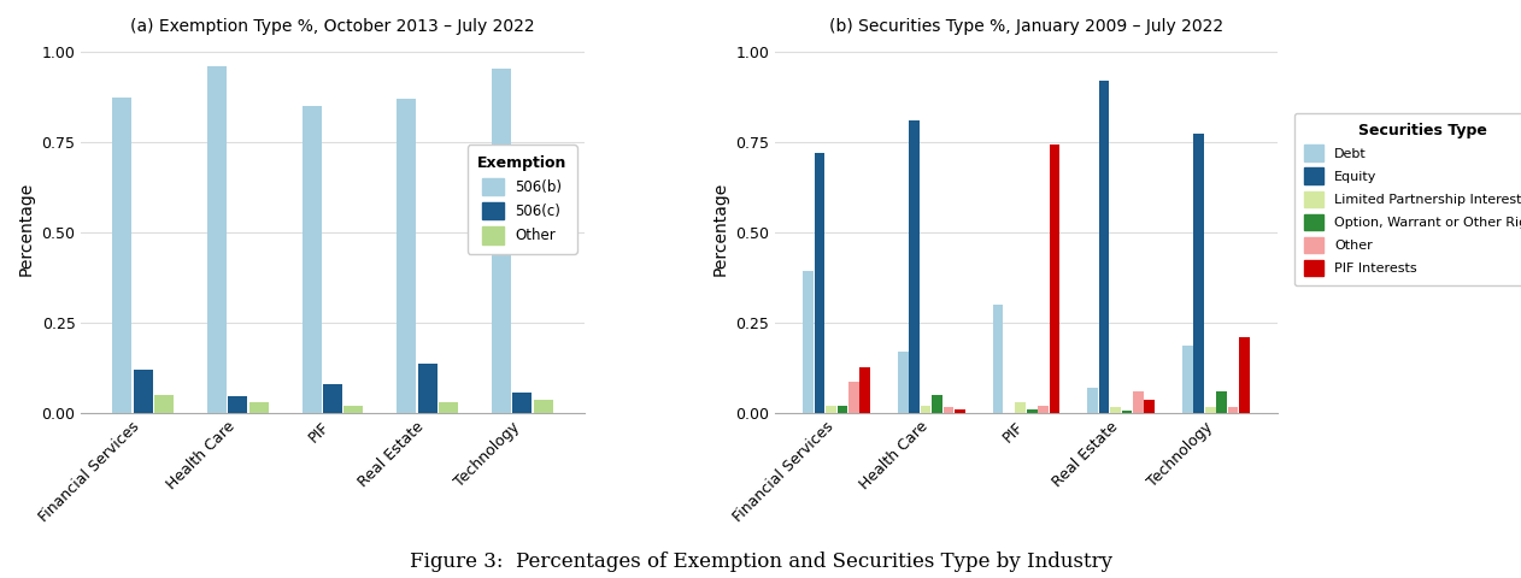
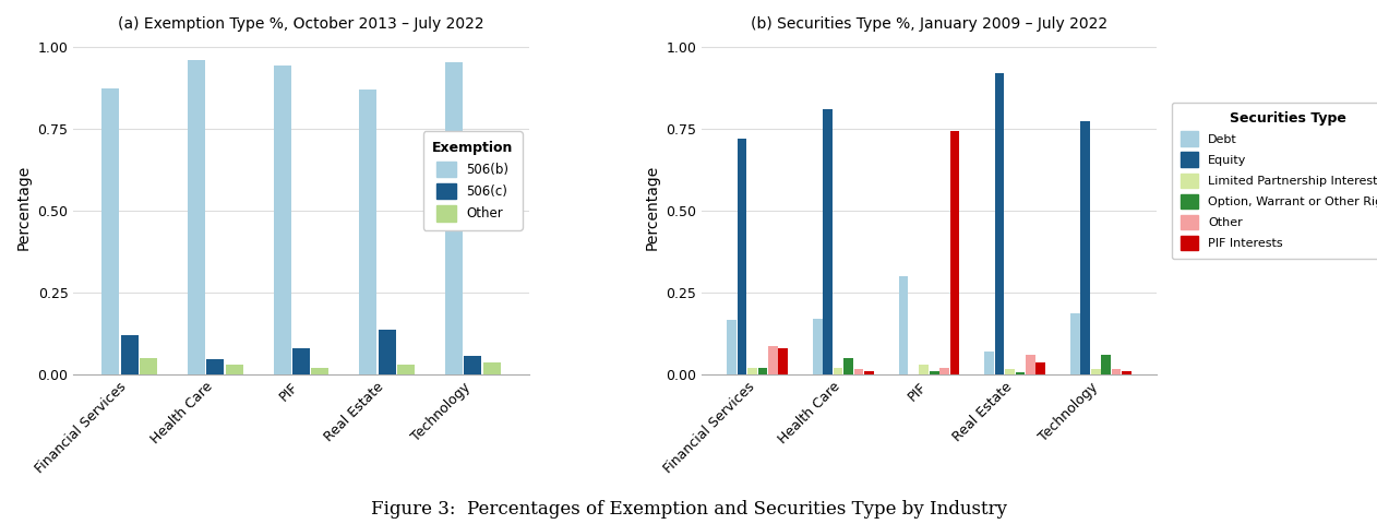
(a) Exemption Type %, October 2013 – July 2022/506(b)/PIF: 0.850 -> 0.945
(b) Securities Type %, January 2009 – July 2022/Debt/Financial Services: 0.395 -> 0.165
(b) Securities Type %, January 2009 – July 2022/PIF Interests/Financial Services: 0.125 -> 0.080
(b) Securities Type %, January 2009 – July 2022/PIF Interests/Technology: 0.210 -> 0.010
